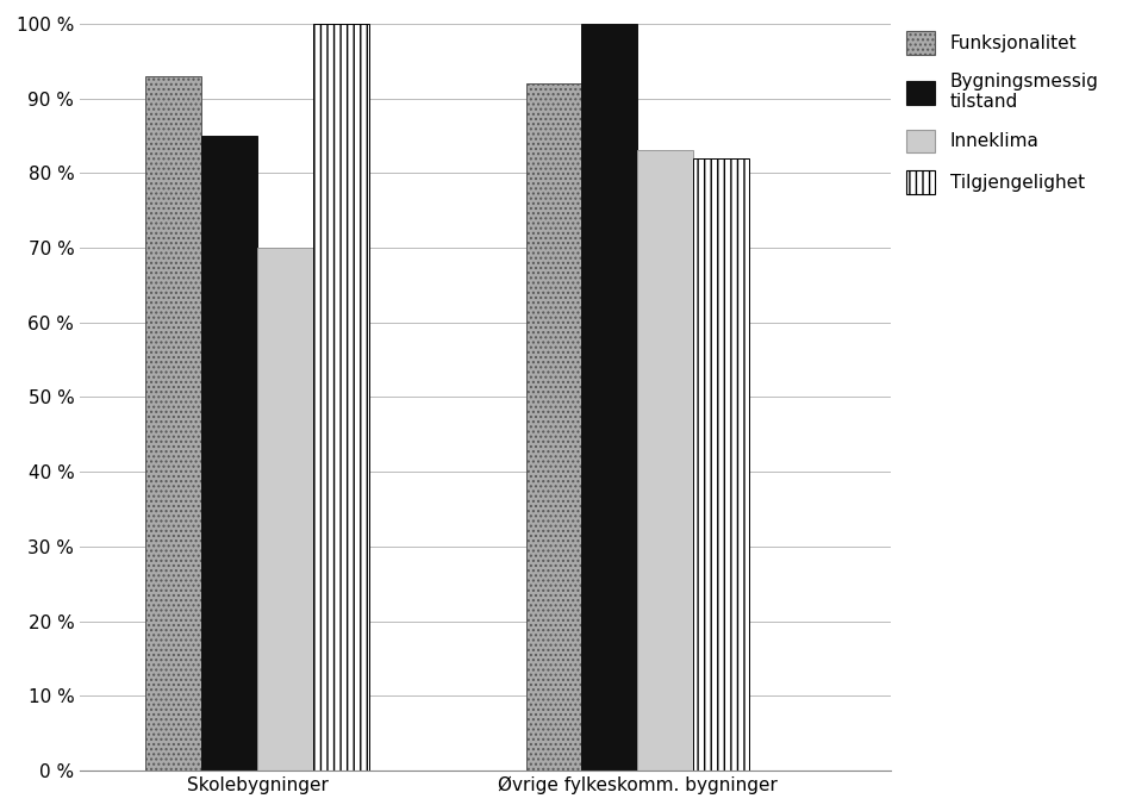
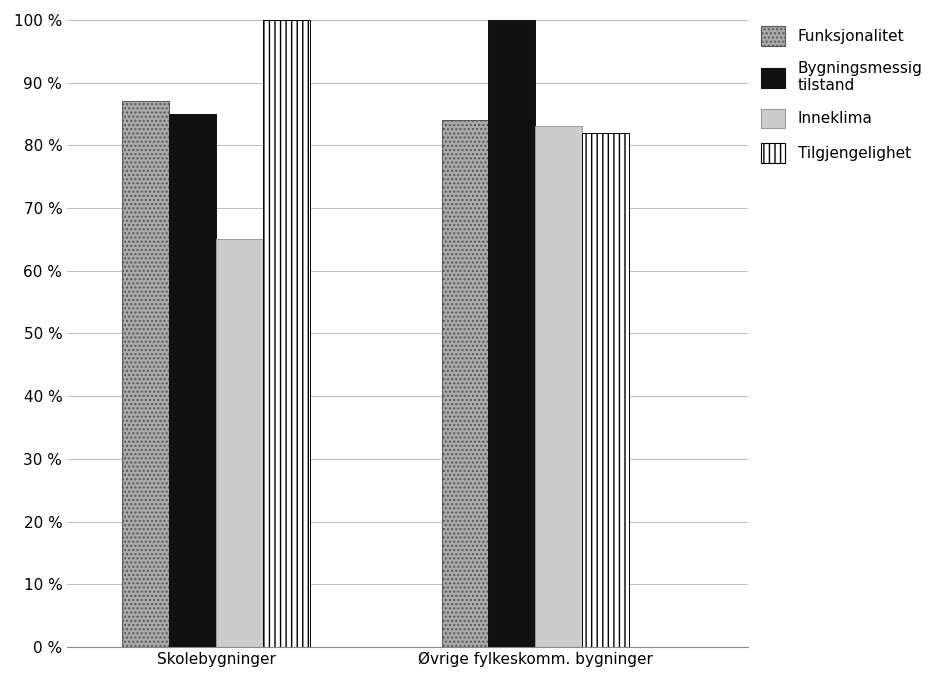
Funksjonalitet/Skolebygninger: 93 % -> 87 %
Inneklima/Skolebygninger: 70 % -> 65 %
Funksjonalitet/Øvrige fylkeskomm. bygninger: 92 % -> 84 %
